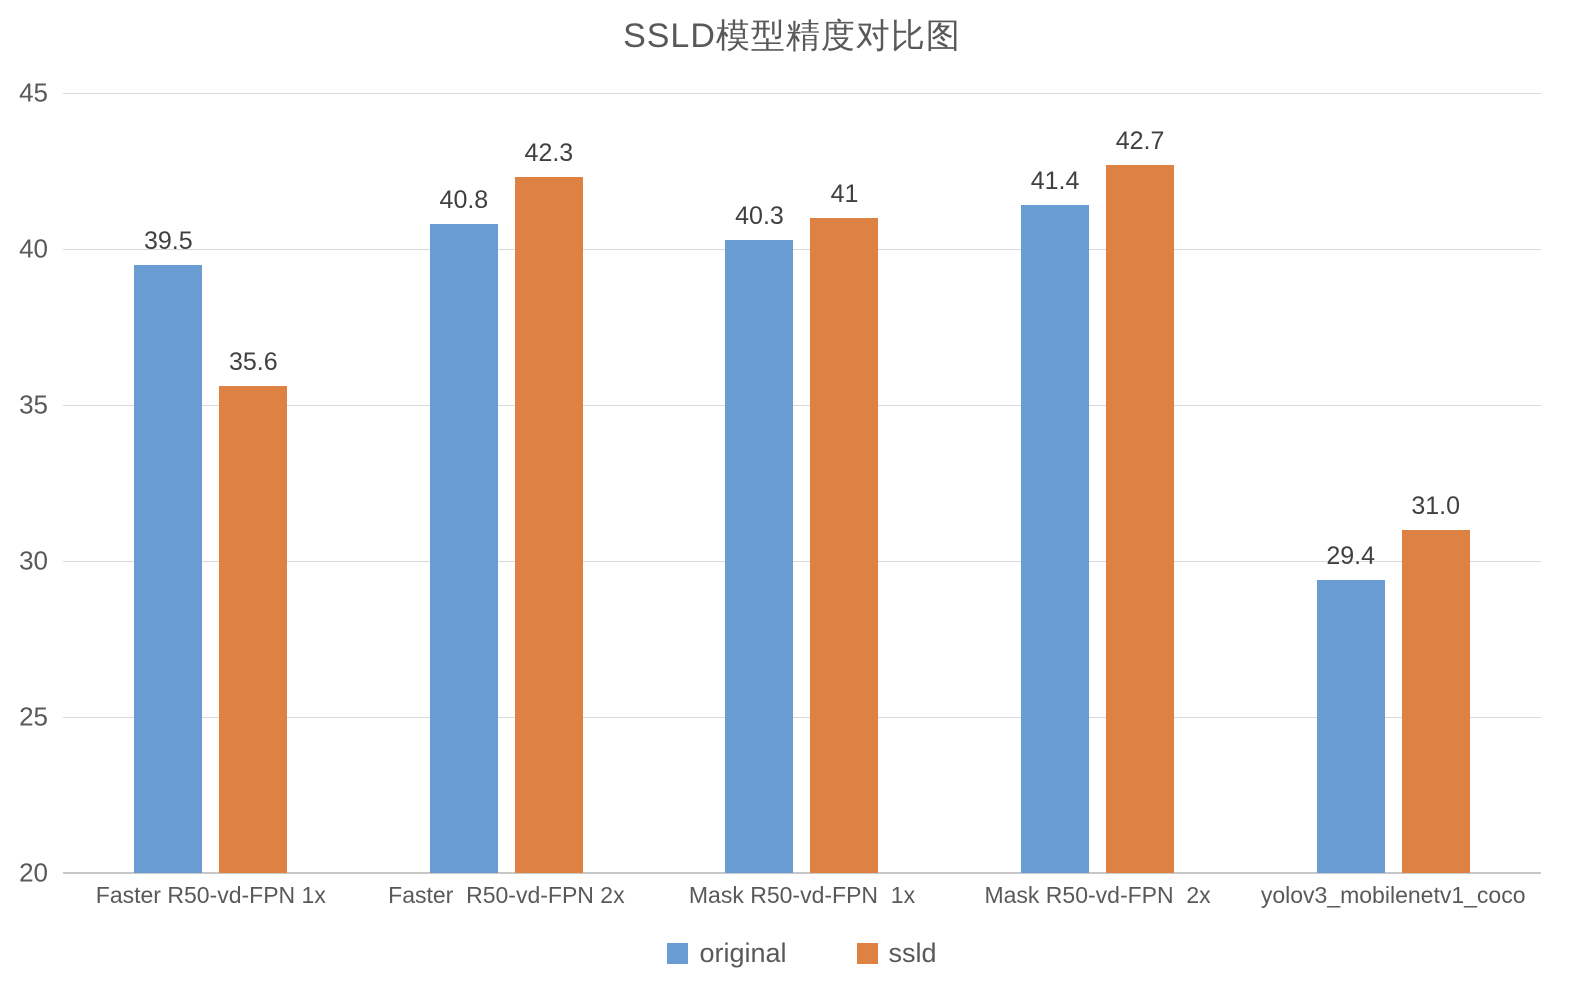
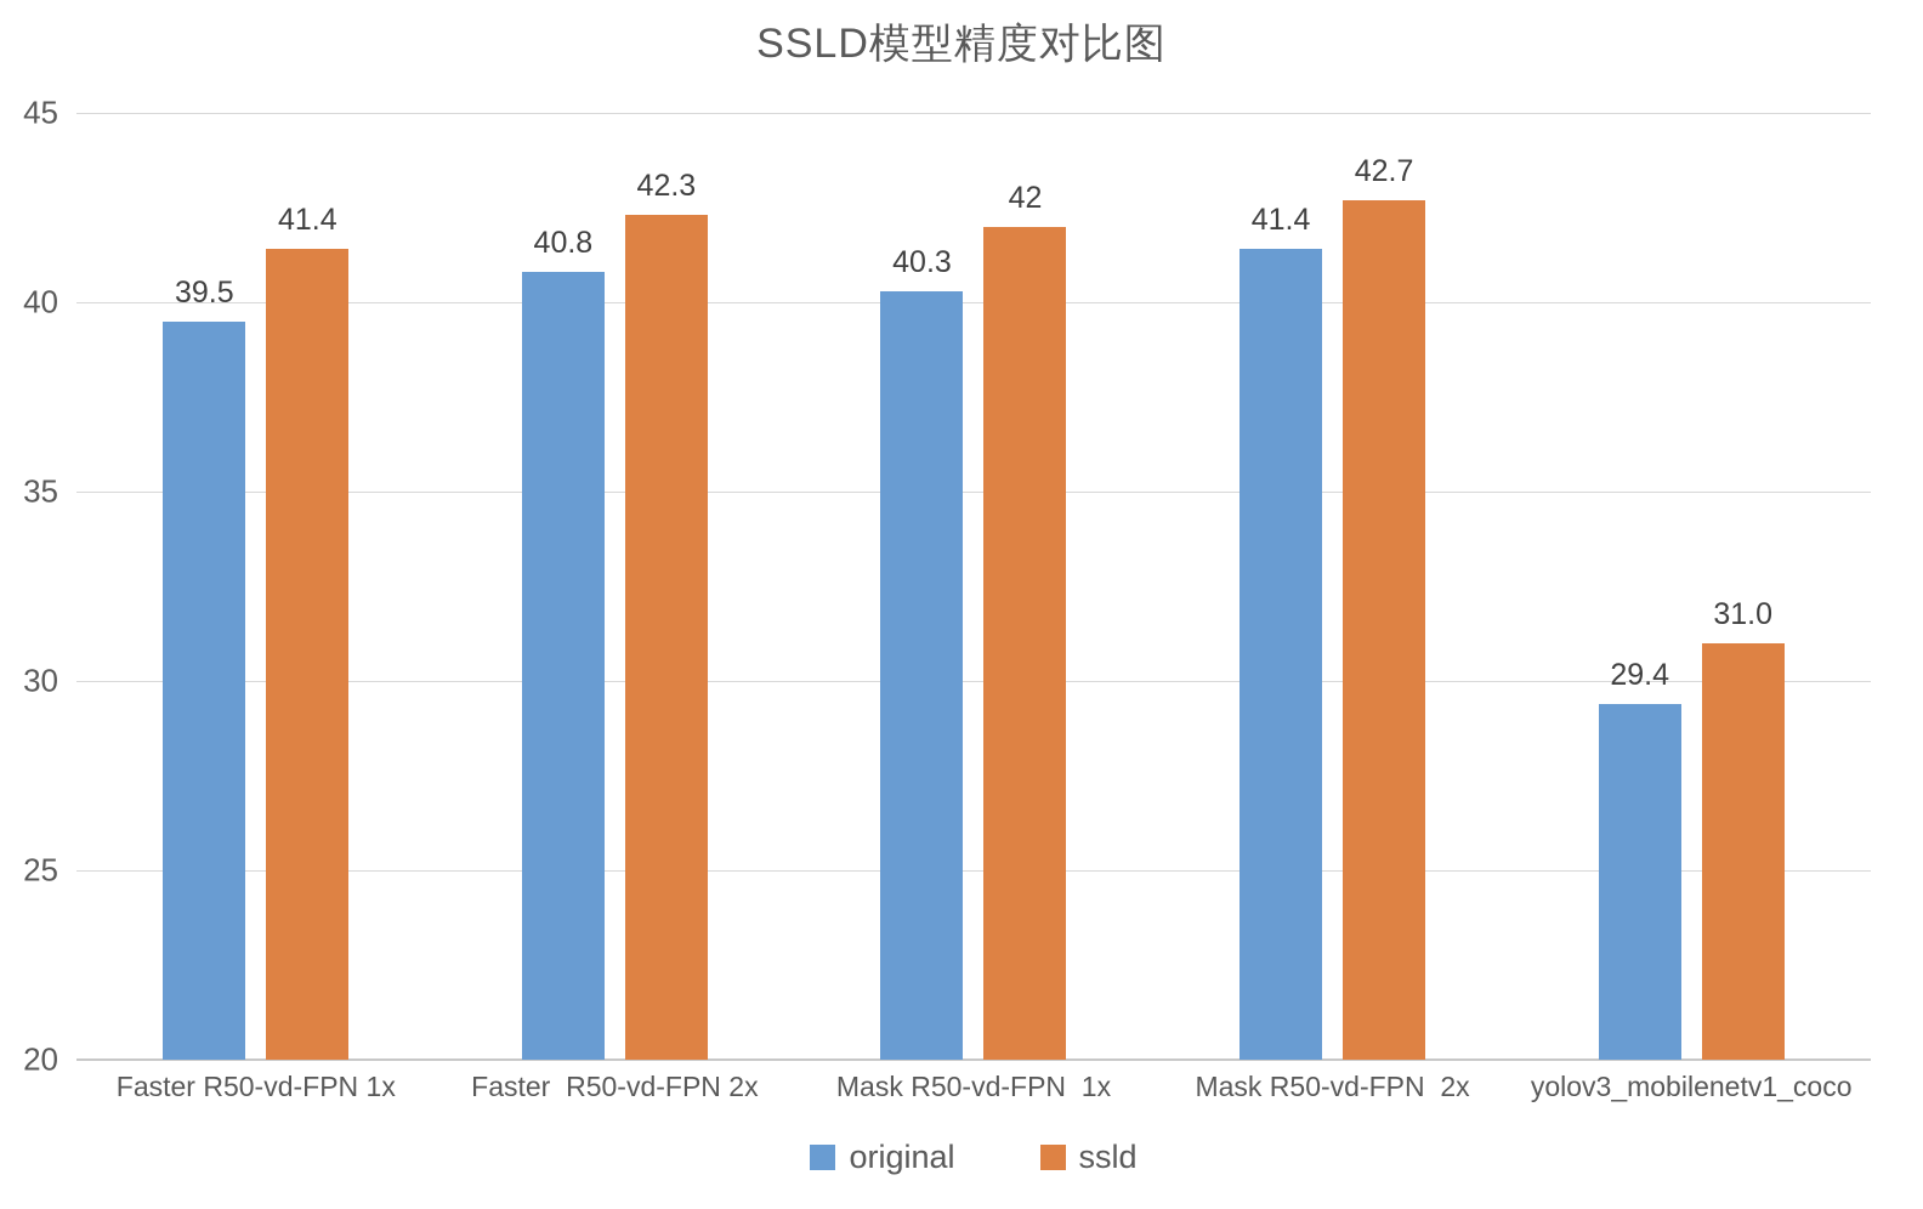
ssld/Faster R50-vd-FPN 1x: 35.6 -> 41.4
ssld/Mask R50-vd-FPN 1x: 41 -> 42
